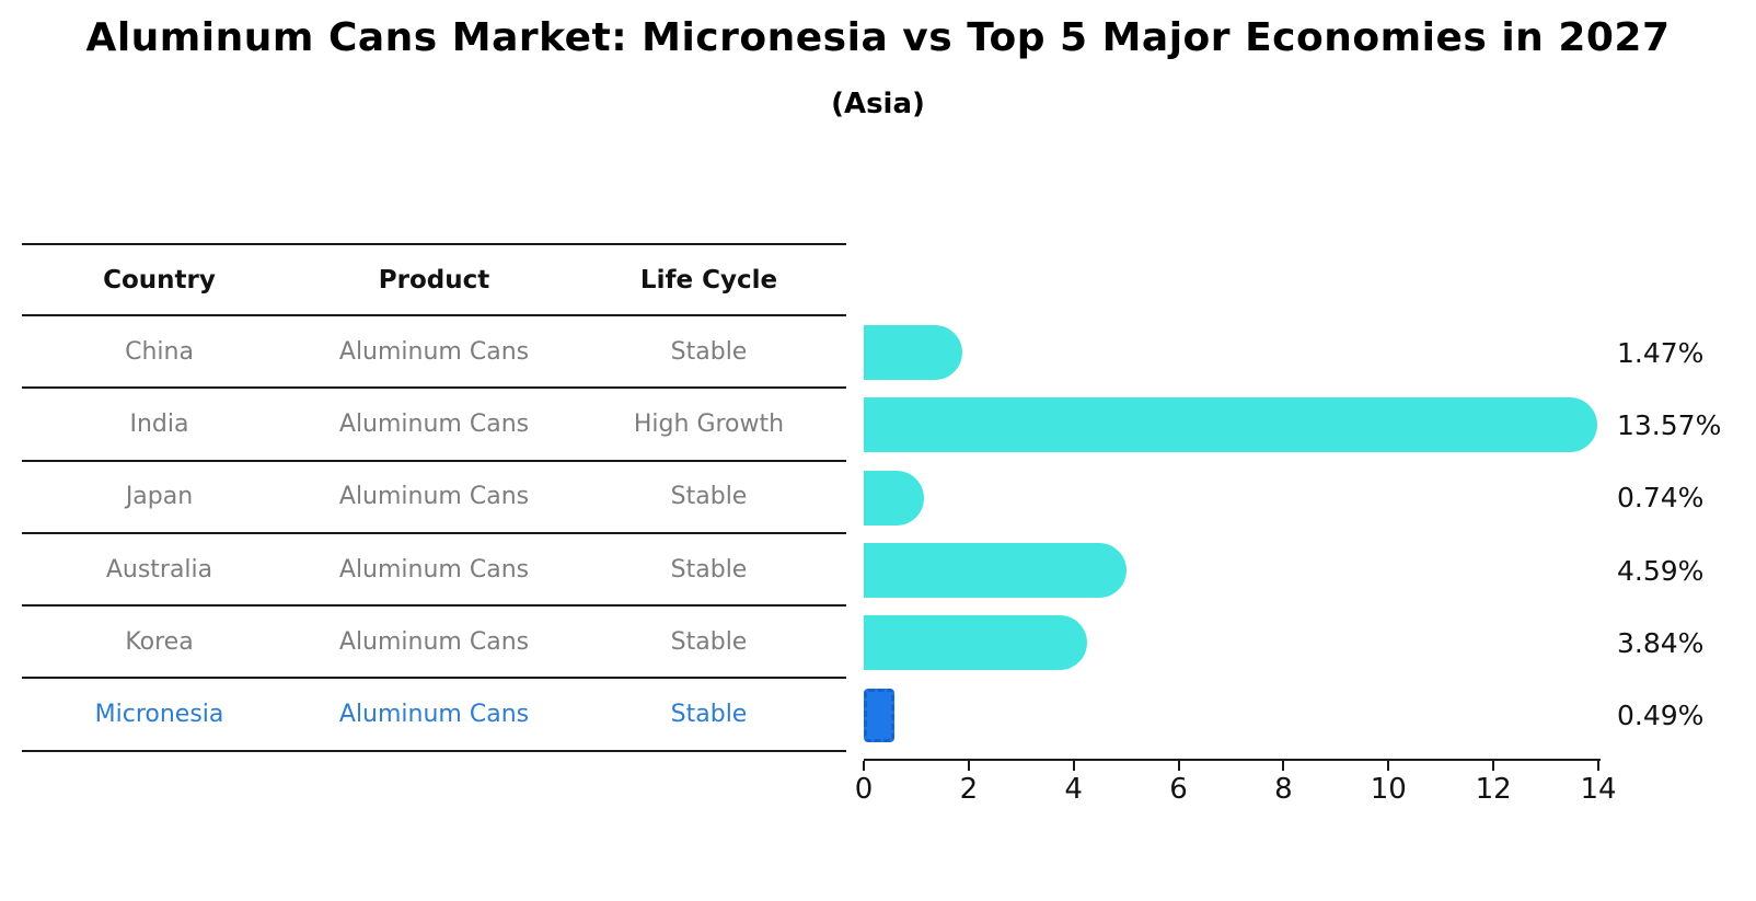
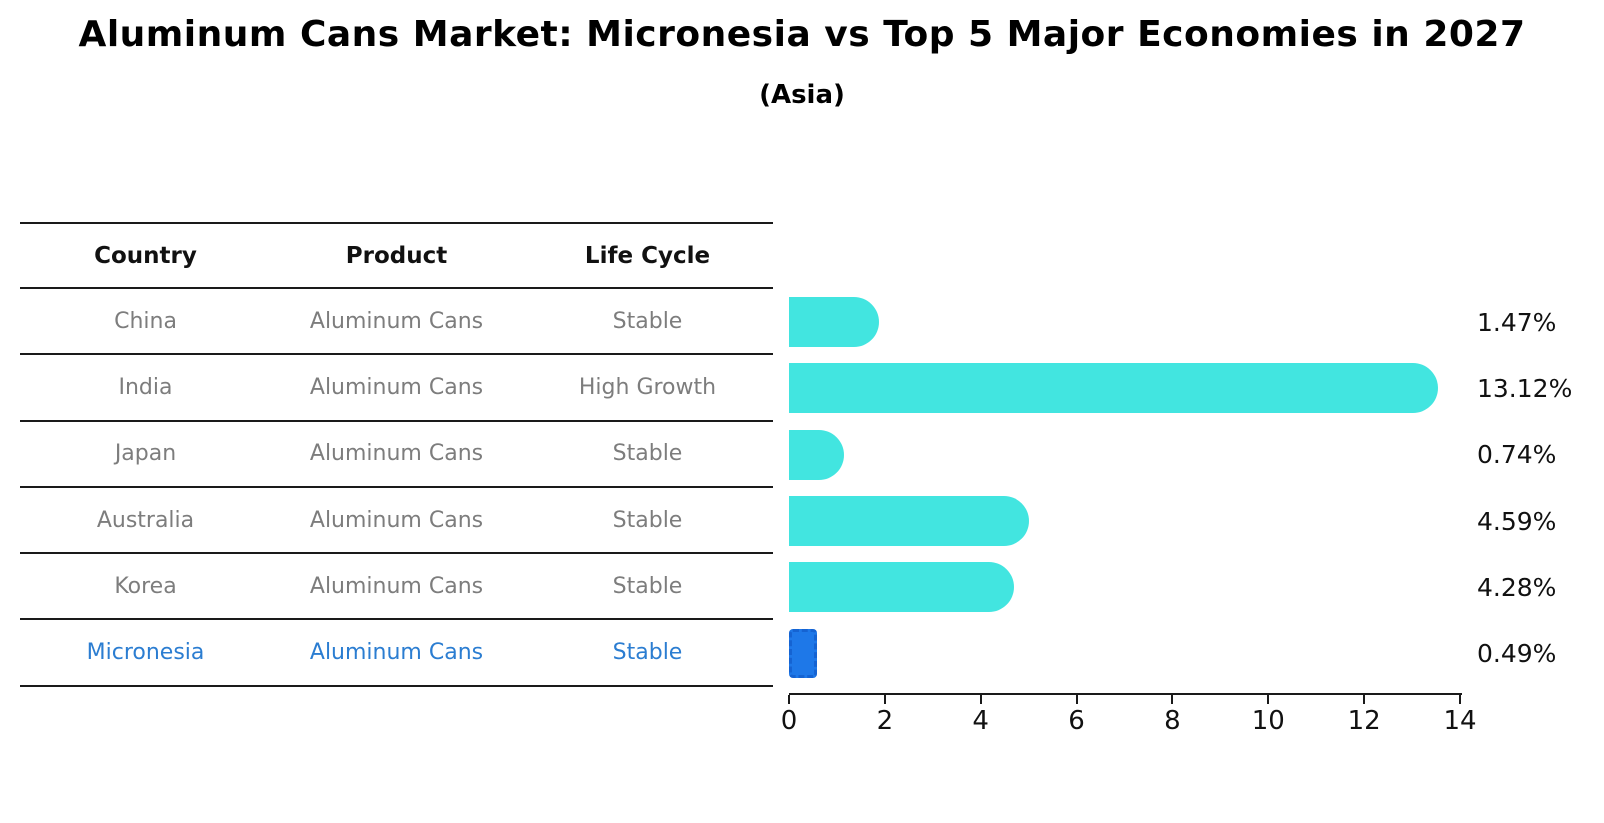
India: 13.57% -> 13.12%
Korea: 3.84% -> 4.28%
